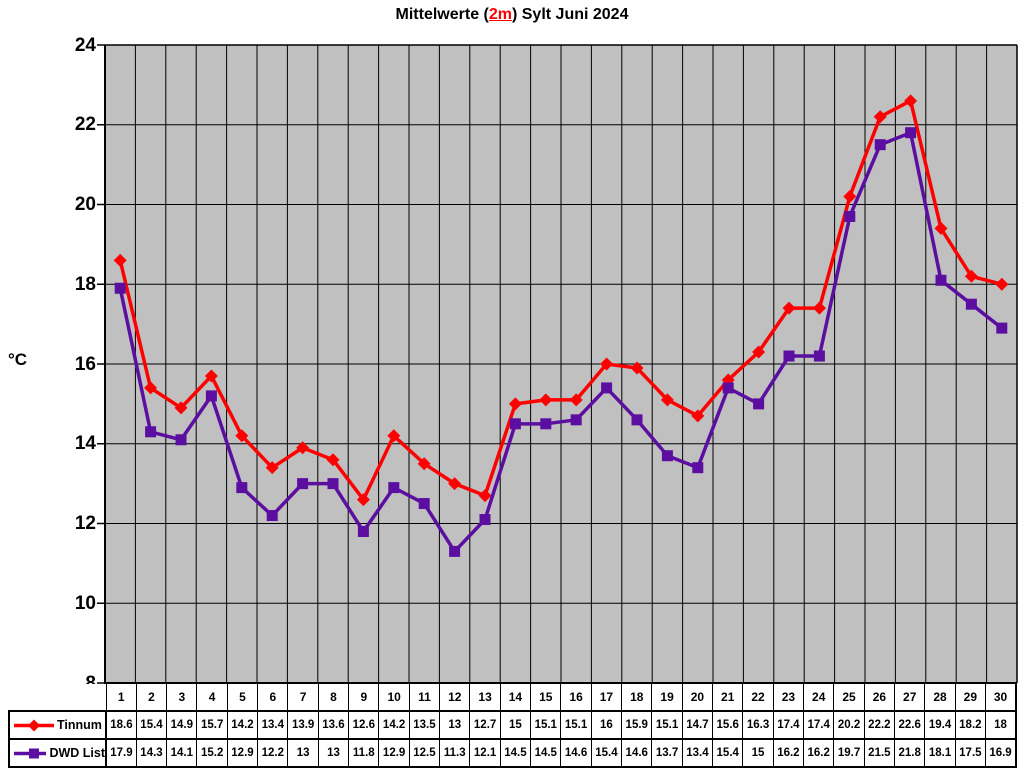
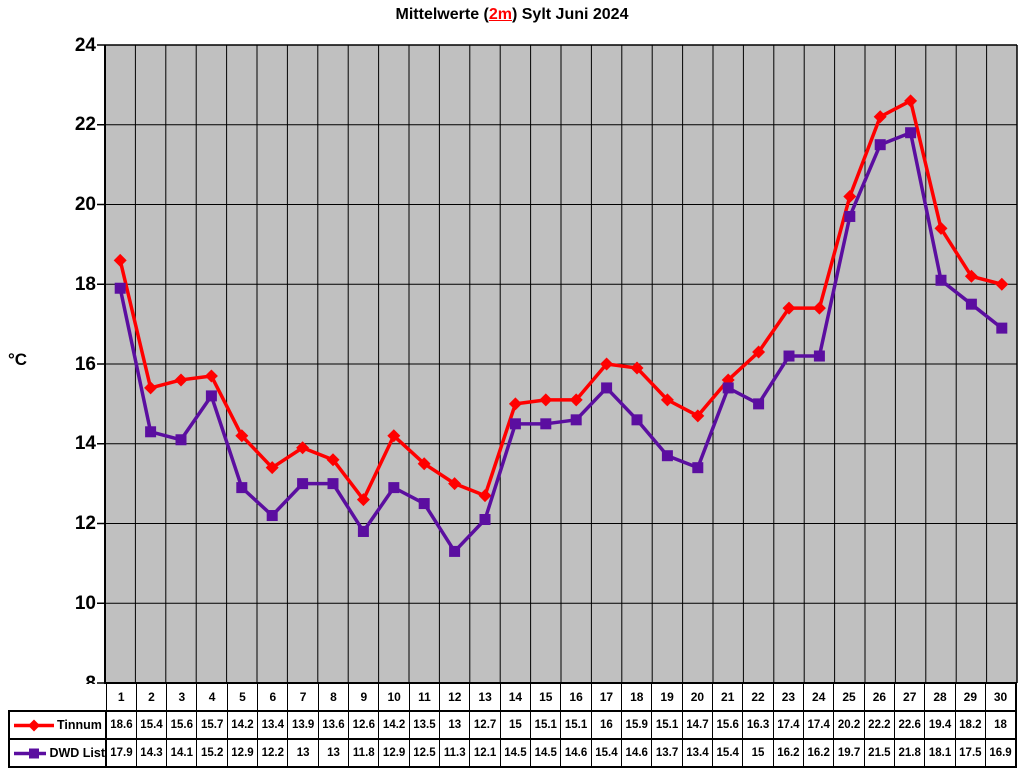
Tinnum/3: 14.9 -> 15.6
